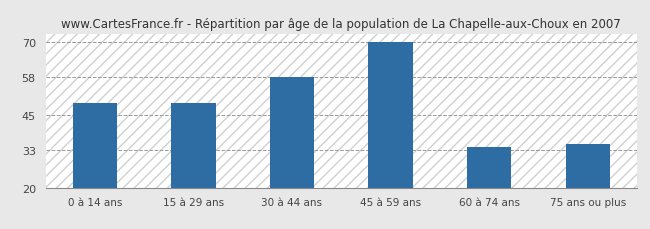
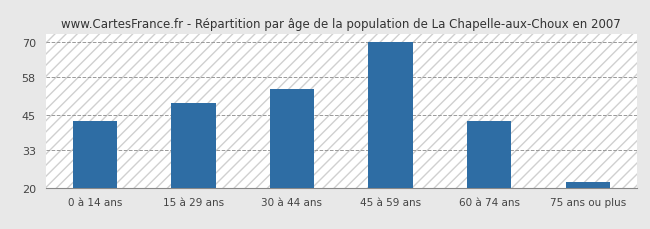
0 à 14 ans: 49 -> 43
30 à 44 ans: 58 -> 54
60 à 74 ans: 34 -> 43
75 ans ou plus: 35 -> 22
